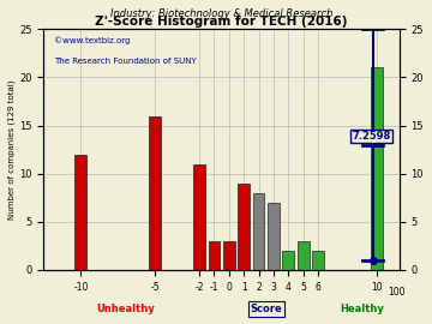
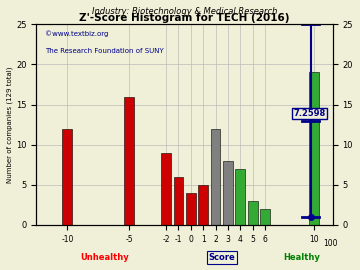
-2: 11 -> 9
-1: 3 -> 6
0: 3 -> 4
1: 9 -> 5
2: 8 -> 12
3: 7 -> 8
4: 2 -> 7
10: 21 -> 19
